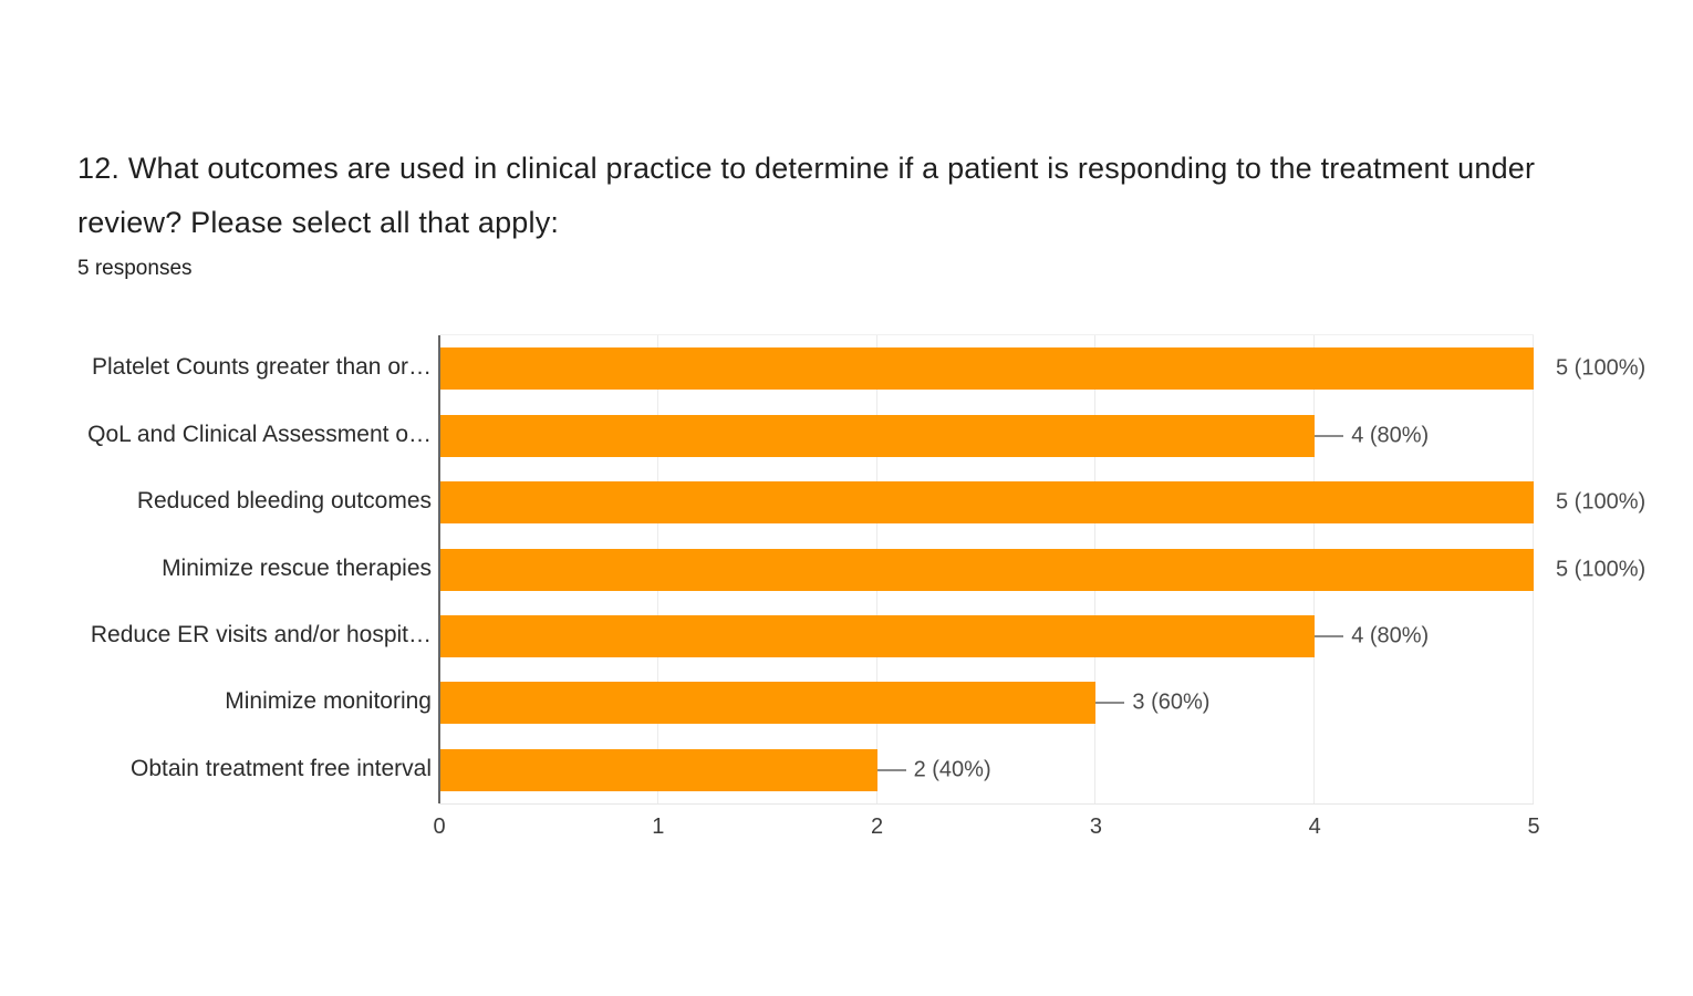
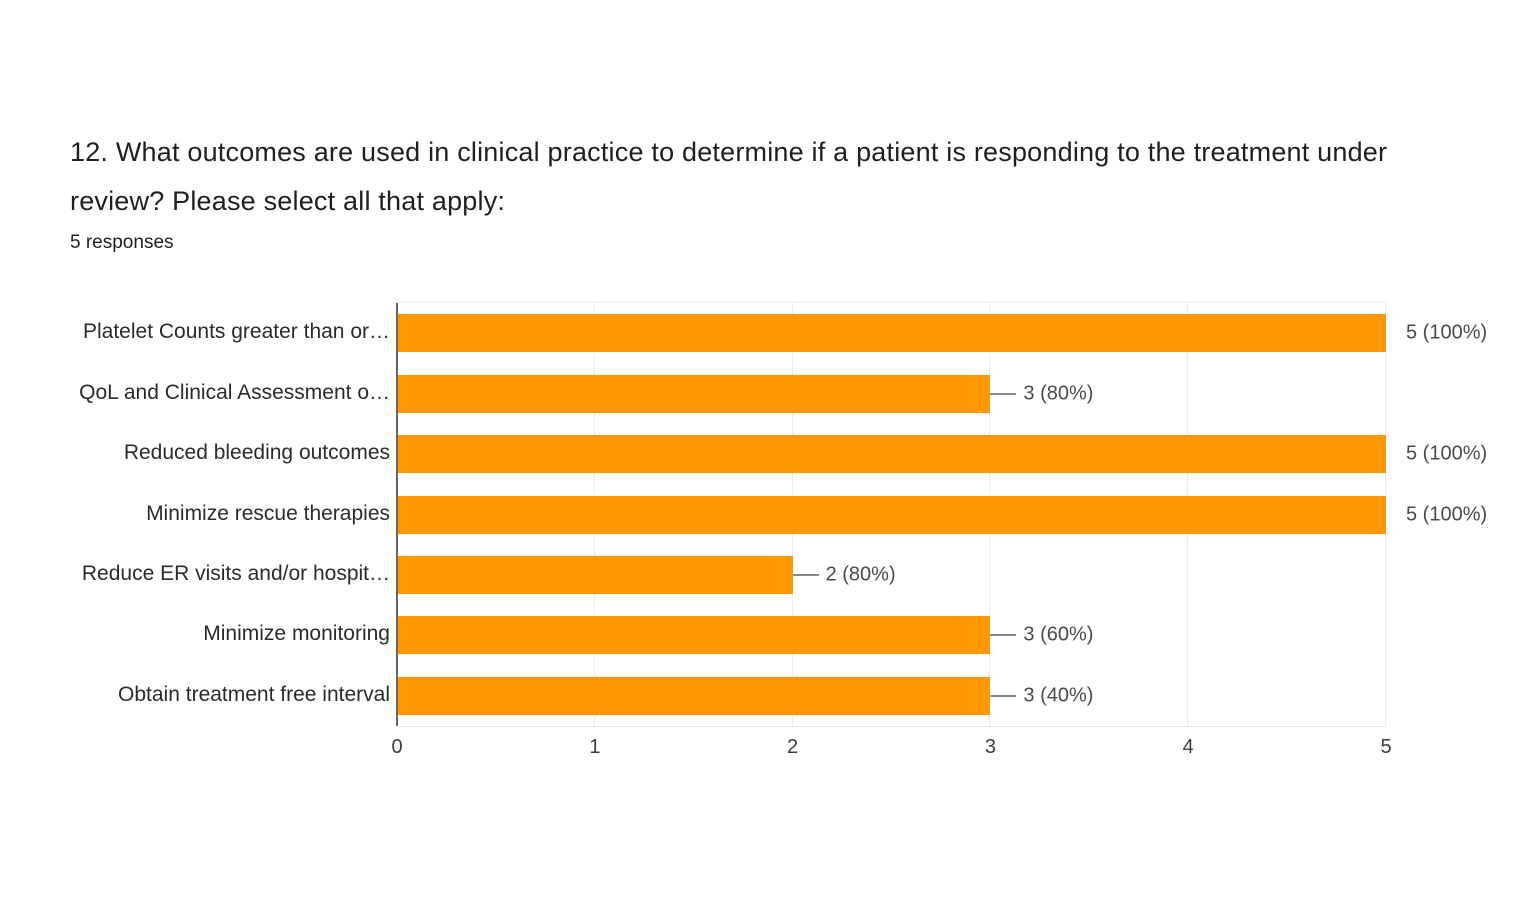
QoL and Clinical Assessment o…: 4 -> 3
Reduce ER visits and/or hospit…: 4 -> 2
Obtain treatment free interval: 2 -> 3
